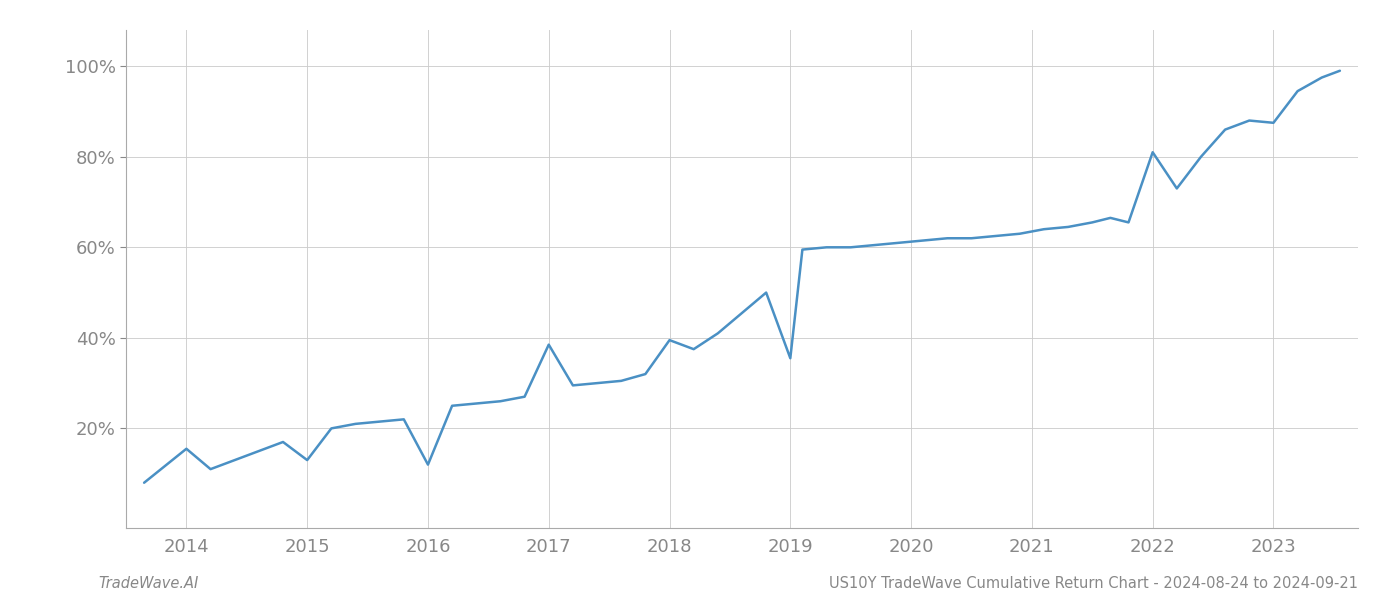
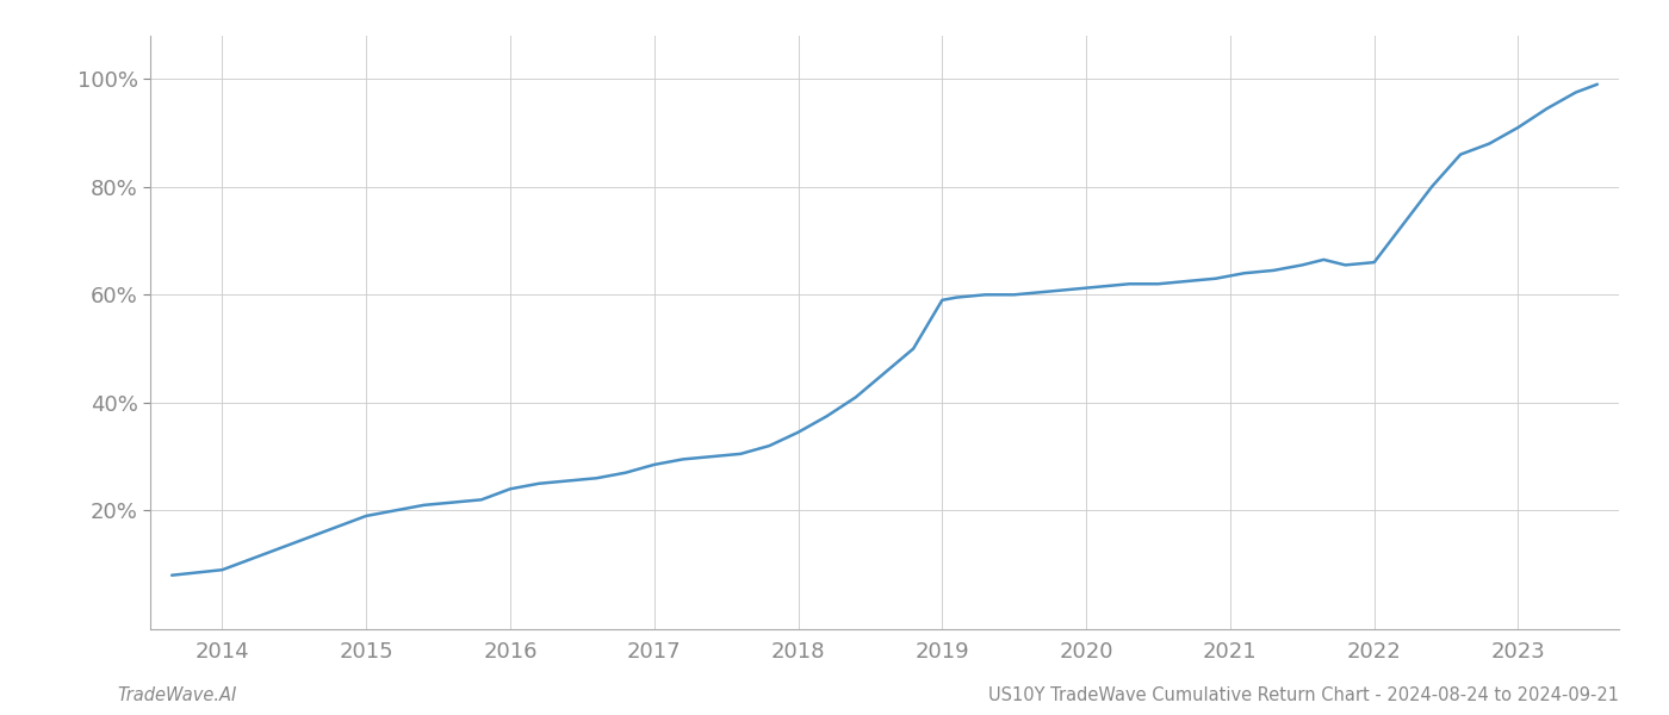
2014: 15.5% -> 9.0%
2015: 13.0% -> 19.0%
2016: 12.0% -> 24.0%
2017: 38.5% -> 28.5%
2018: 39.5% -> 34.5%
2019: 35.5% -> 59.0%
2022: 81.0% -> 66.0%
2023: 87.5% -> 91.0%
